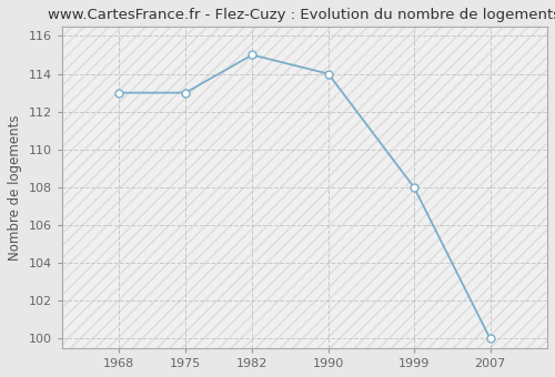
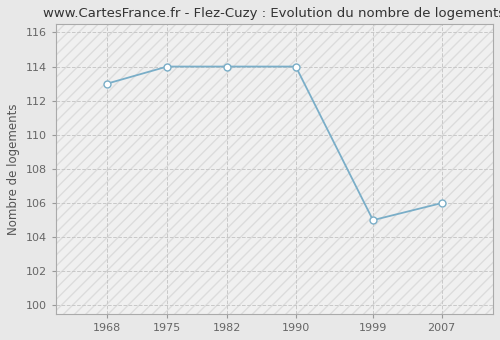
1975: 113 -> 114
1982: 115 -> 114
1999: 108 -> 105
2007: 100 -> 106
